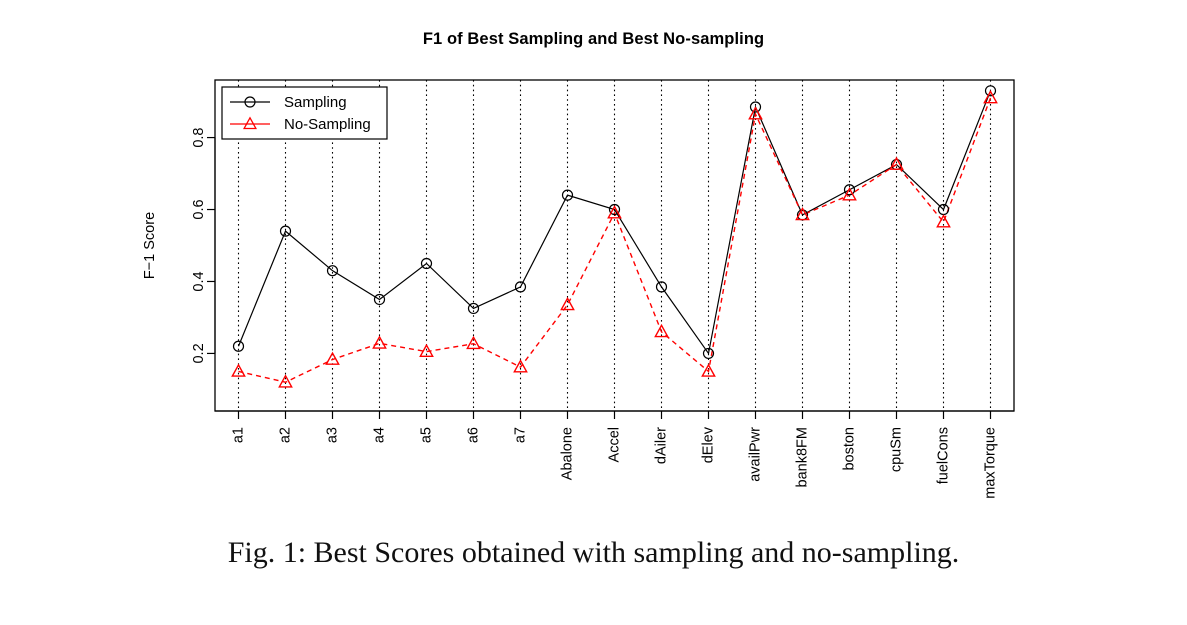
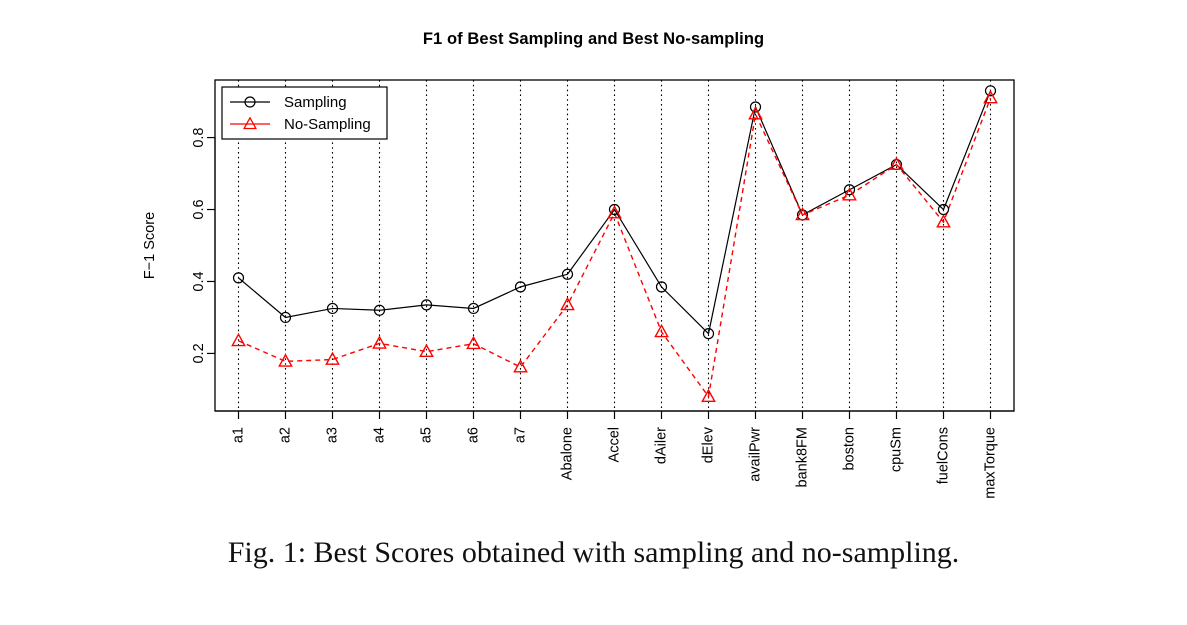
Sampling/a1: 0.22 -> 0.41
No-Sampling/a1: 0.15 -> 0.23
Sampling/a2: 0.54 -> 0.30
No-Sampling/a2: 0.12 -> 0.18
Sampling/a3: 0.43 -> 0.33
Sampling/a4: 0.35 -> 0.32
Sampling/a5: 0.45 -> 0.34
Sampling/Abalone: 0.64 -> 0.42
Sampling/dElev: 0.20 -> 0.26
No-Sampling/dElev: 0.15 -> 0.08
